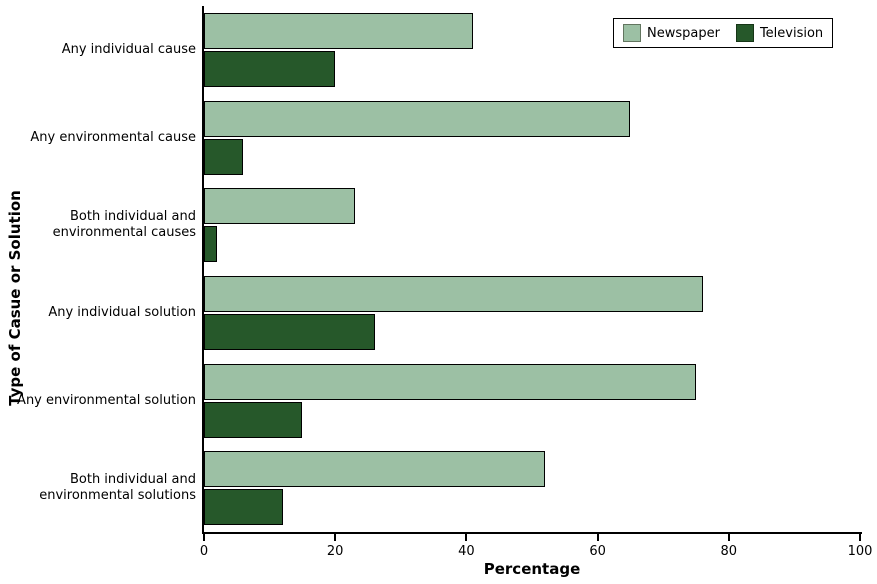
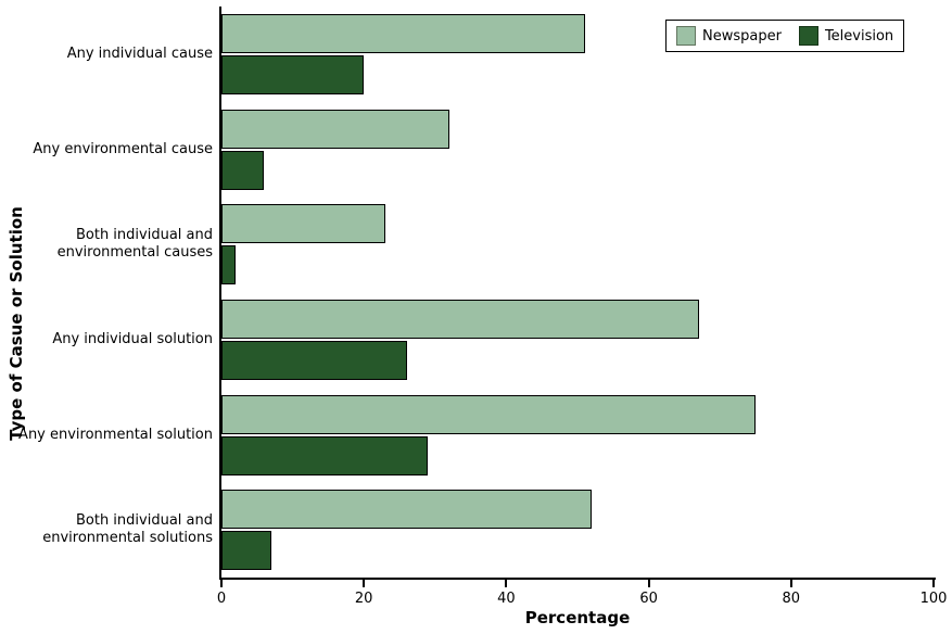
Newspaper/Any individual cause: 41 -> 51
Newspaper/Any environmental cause: 65 -> 32
Newspaper/Any individual solution: 76 -> 67
Television/Any environmental solution: 15 -> 29
Television/Both individual and environmental solutions: 12 -> 7
